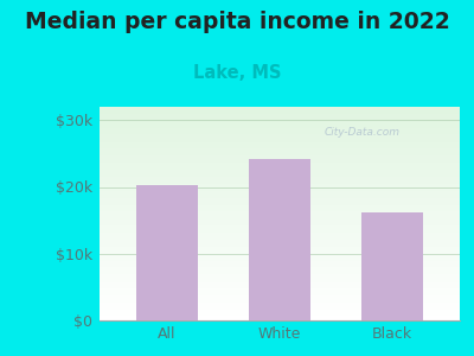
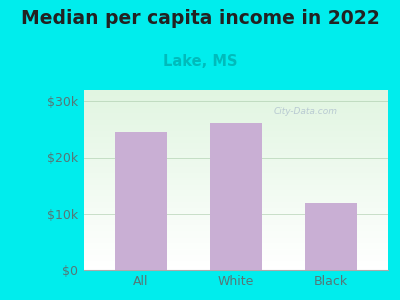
All: $20.2k -> $24.6k
White: $24.1k -> $26.2k
Black: $16.2k -> $12.0k
